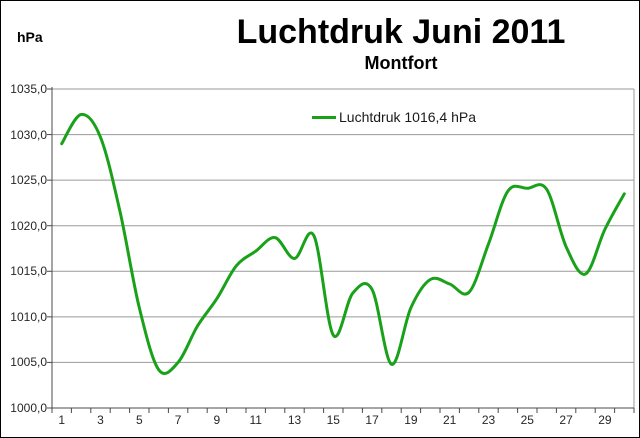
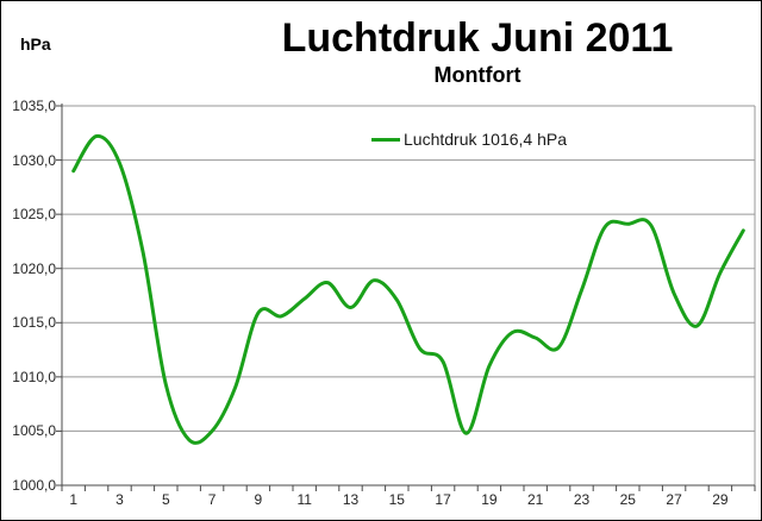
5: 1011 -> 1009
9: 1012 -> 1016
15: 1008 -> 1017
17: 1013 -> 1011
